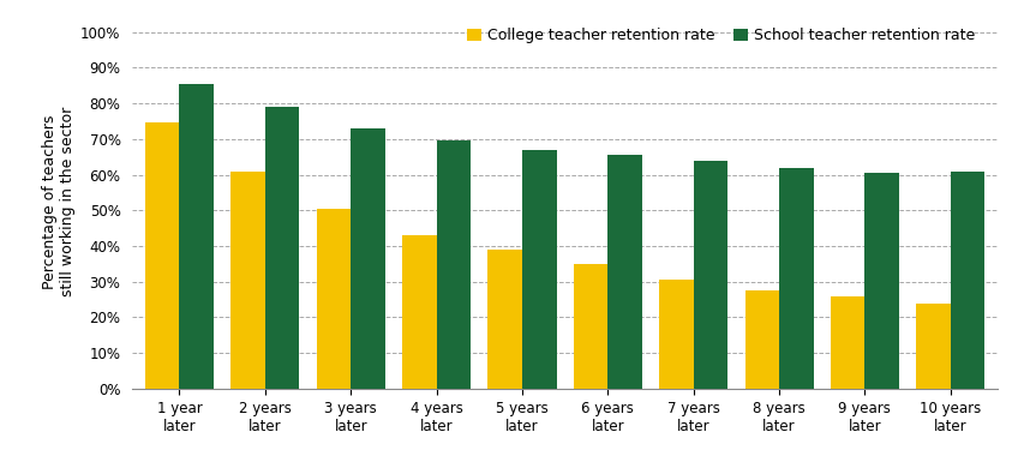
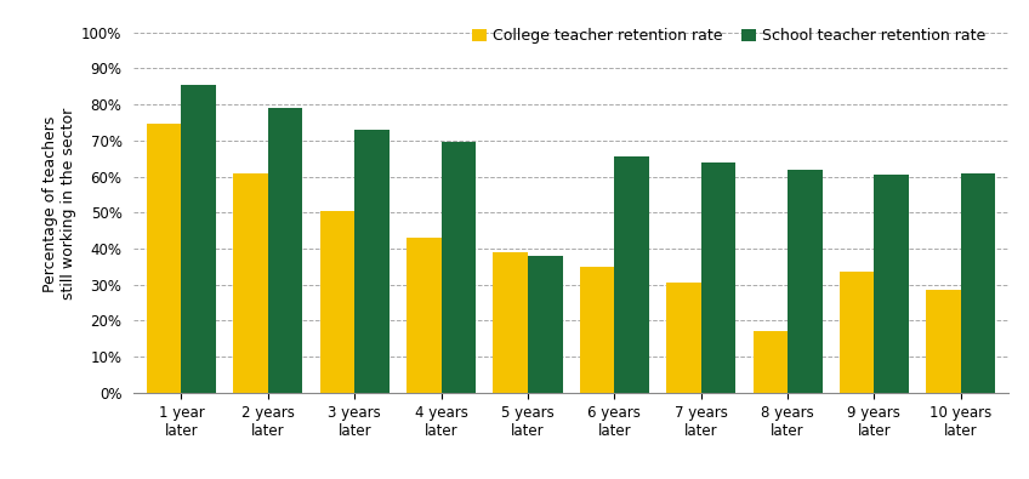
School teacher retention rate/5 years later: 67.0% -> 38.0%
College teacher retention rate/8 years later: 27.5% -> 17.0%
College teacher retention rate/9 years later: 26.0% -> 33.5%
College teacher retention rate/10 years later: 24.0% -> 28.5%
